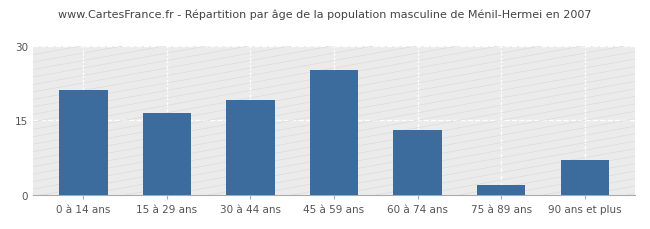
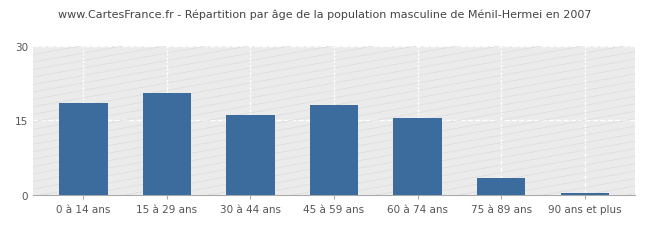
0 à 14 ans: 21.0 -> 18.5
15 à 29 ans: 16.5 -> 20.5
30 à 44 ans: 19.0 -> 16.0
45 à 59 ans: 25.0 -> 18.0
60 à 74 ans: 13.0 -> 15.5
75 à 89 ans: 2.0 -> 3.5
90 ans et plus: 7.0 -> 0.3
